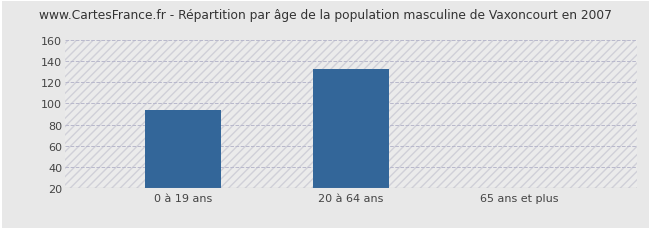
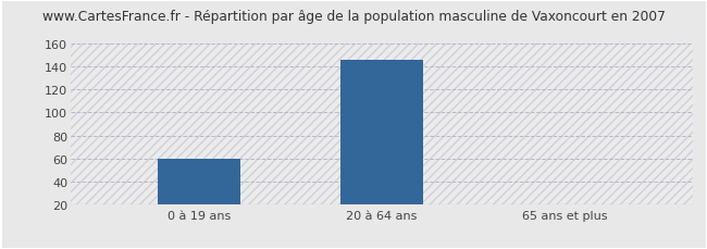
0 à 19 ans: 94 -> 60
20 à 64 ans: 133 -> 146
